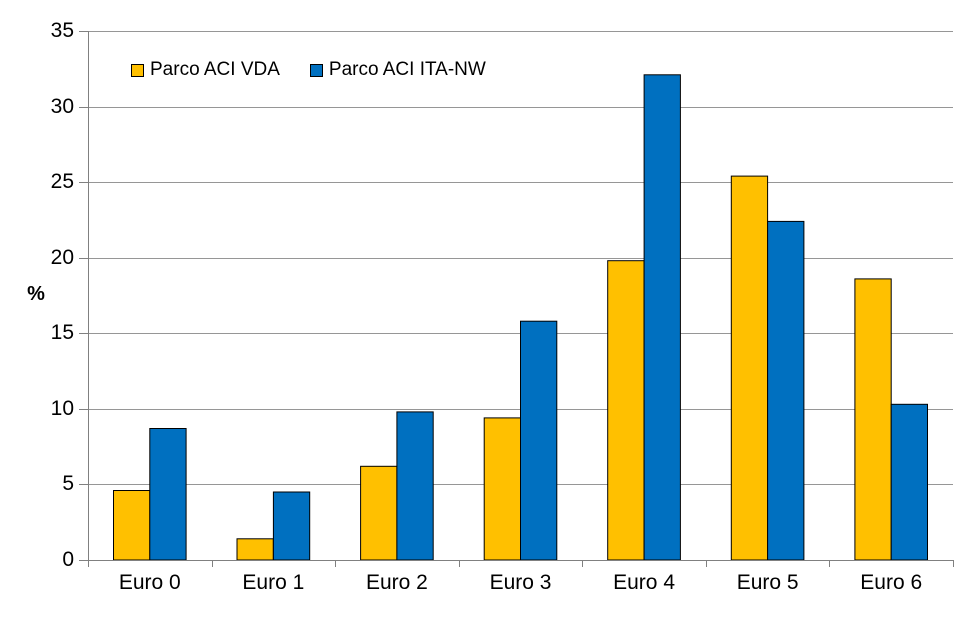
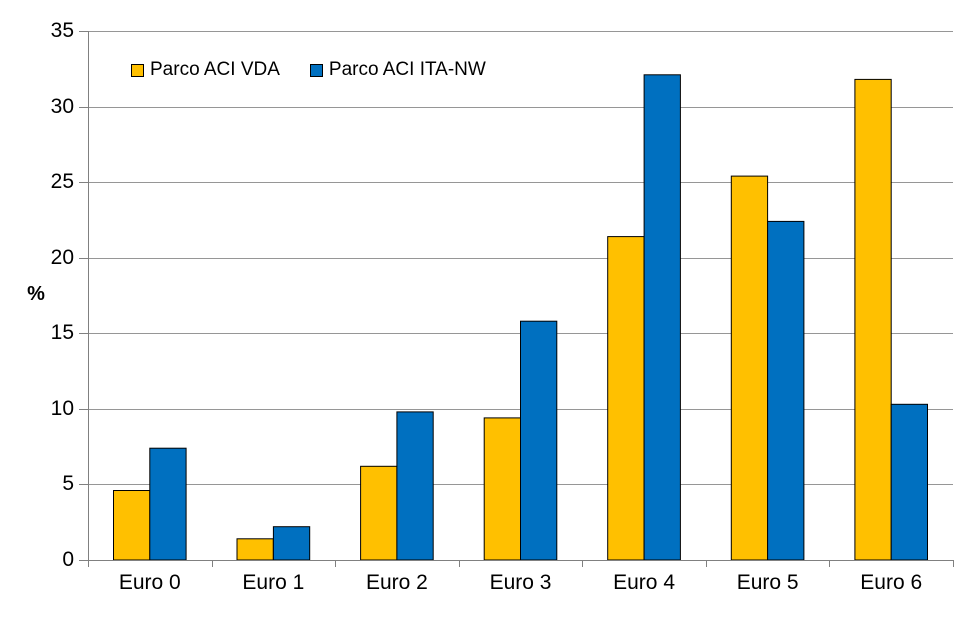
Parco ACI ITA-NW/Euro 0: 8.7 -> 7.4
Parco ACI ITA-NW/Euro 1: 4.5 -> 2.2
Parco ACI VDA/Euro 4: 19.8 -> 21.4
Parco ACI VDA/Euro 6: 18.6 -> 31.8
